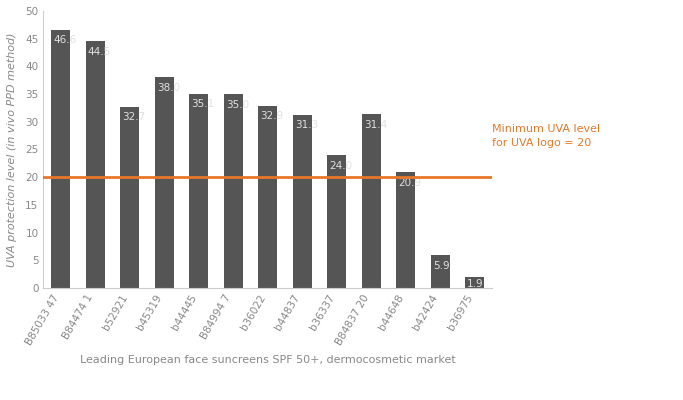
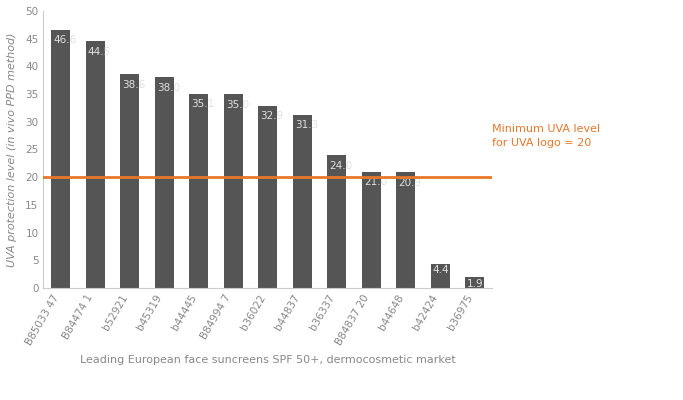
b52921: 32.7 -> 38.6
B84837 20: 31.4 -> 21.0
b42424: 5.9 -> 4.4
